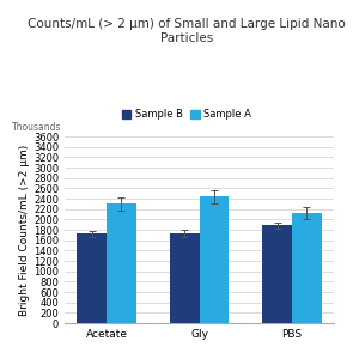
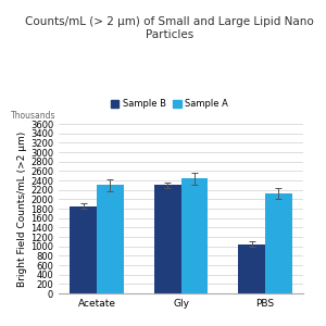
Sample B/Acetate: 1720 -> 1850
Sample B/Gly: 1730 -> 2300
Sample B/PBS: 1890 -> 1050
